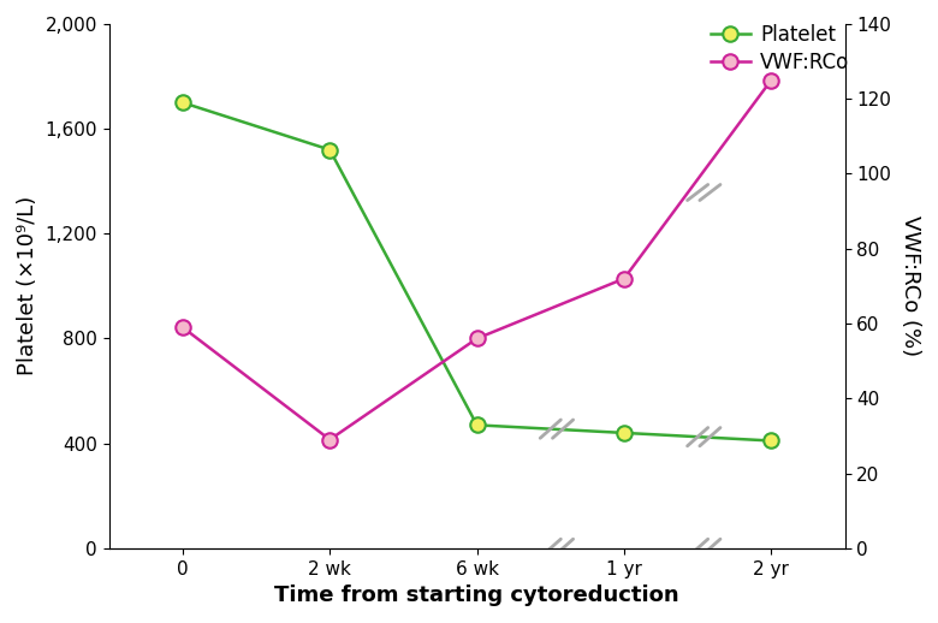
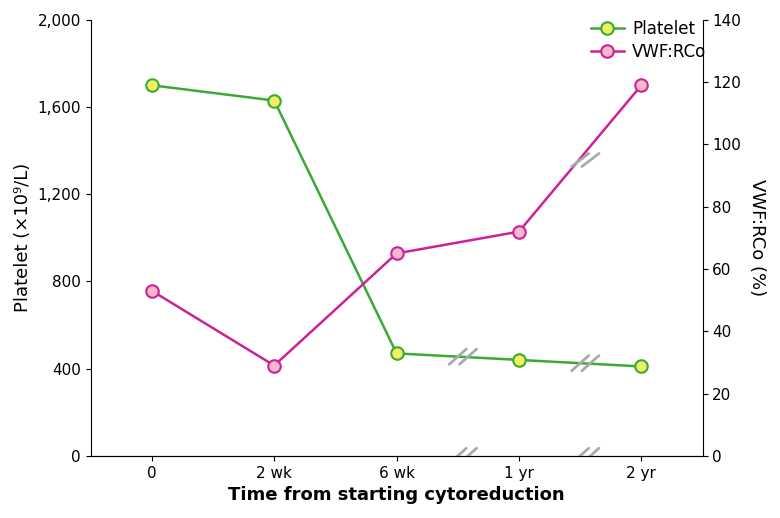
VWF:RCo/0: 59 -> 53
Platelet/2 wk: 1,520 -> 1,630
VWF:RCo/6 wk: 56 -> 65
VWF:RCo/2 yr: 125 -> 119
